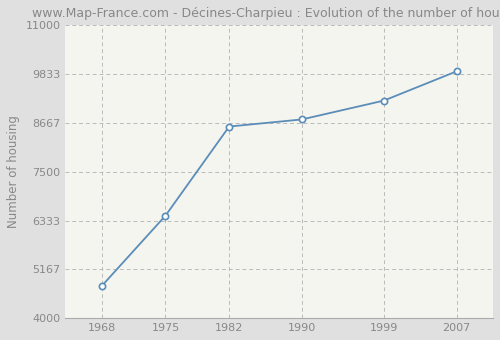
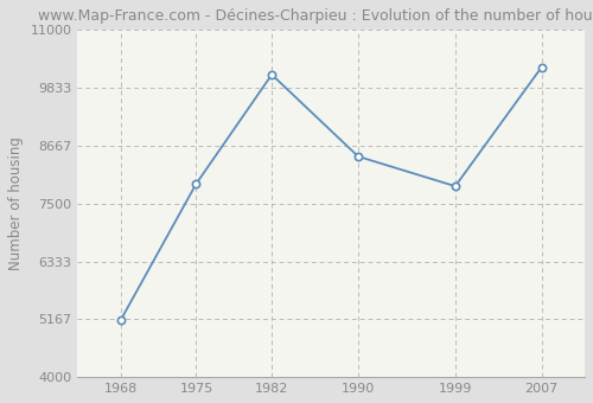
1968: 4770 -> 5150
1975: 6450 -> 7900
1982: 8580 -> 10100
1990: 8750 -> 8450
1999: 9200 -> 7850
2007: 9900 -> 10250
